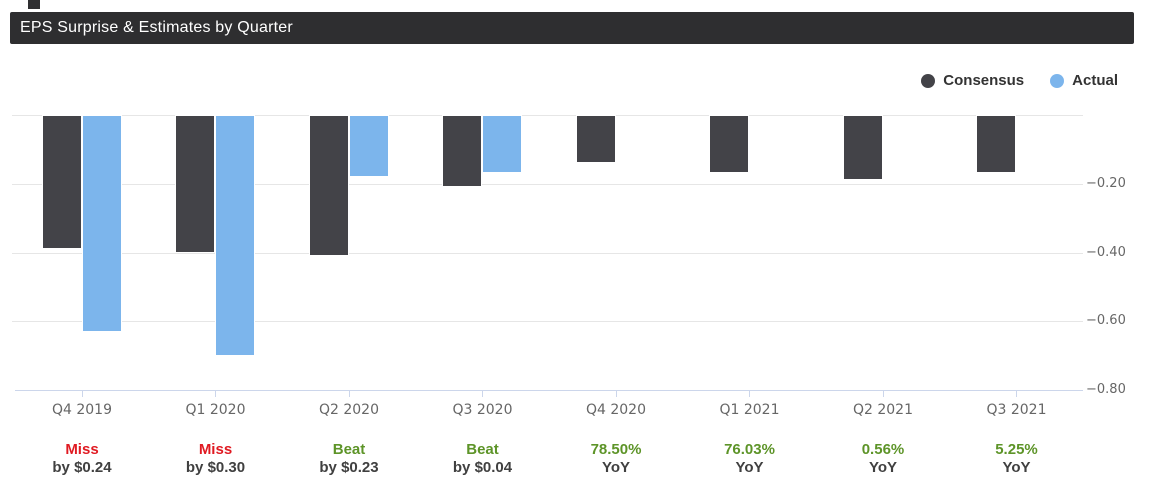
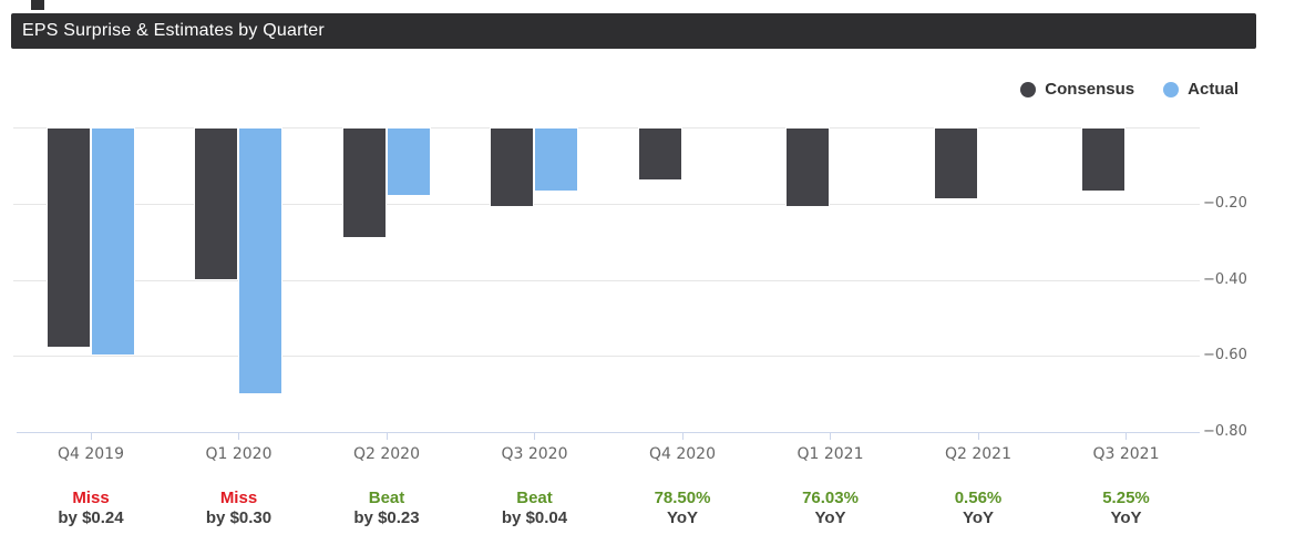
Consensus/Q4 2019: -0.39 -> -0.58
Actual/Q4 2019: -0.63 -> -0.60
Consensus/Q2 2020: -0.41 -> -0.29
Consensus/Q1 2021: -0.17 -> -0.21
